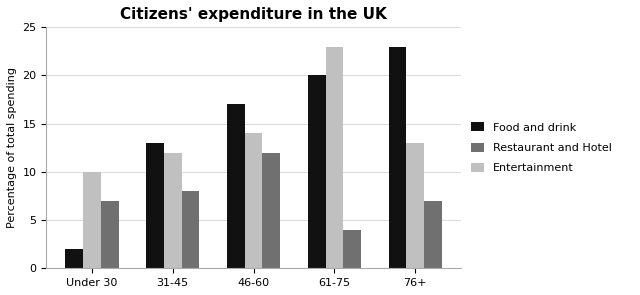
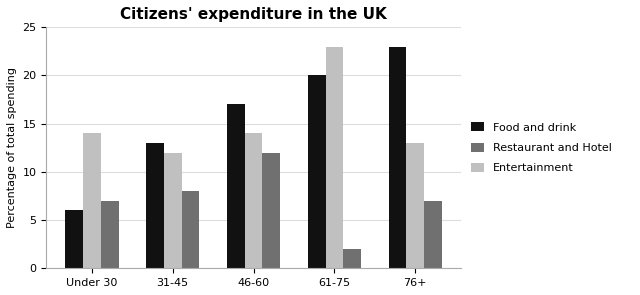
Food and drink/Under 30: 2 -> 6
Entertainment/Under 30: 10 -> 14
Restaurant and Hotel/61-75: 4 -> 2
